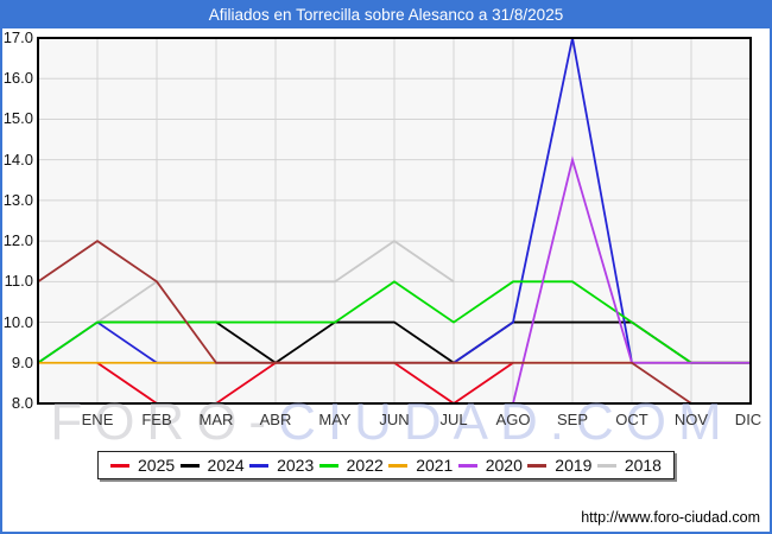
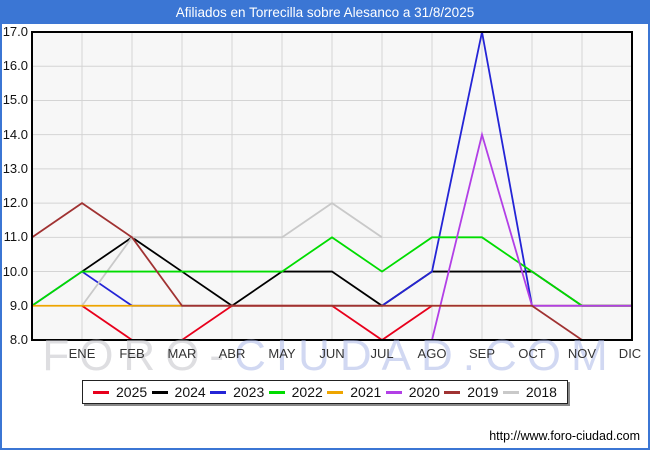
2018/ENE: 10 -> 9
2024/FEB: 10 -> 11
